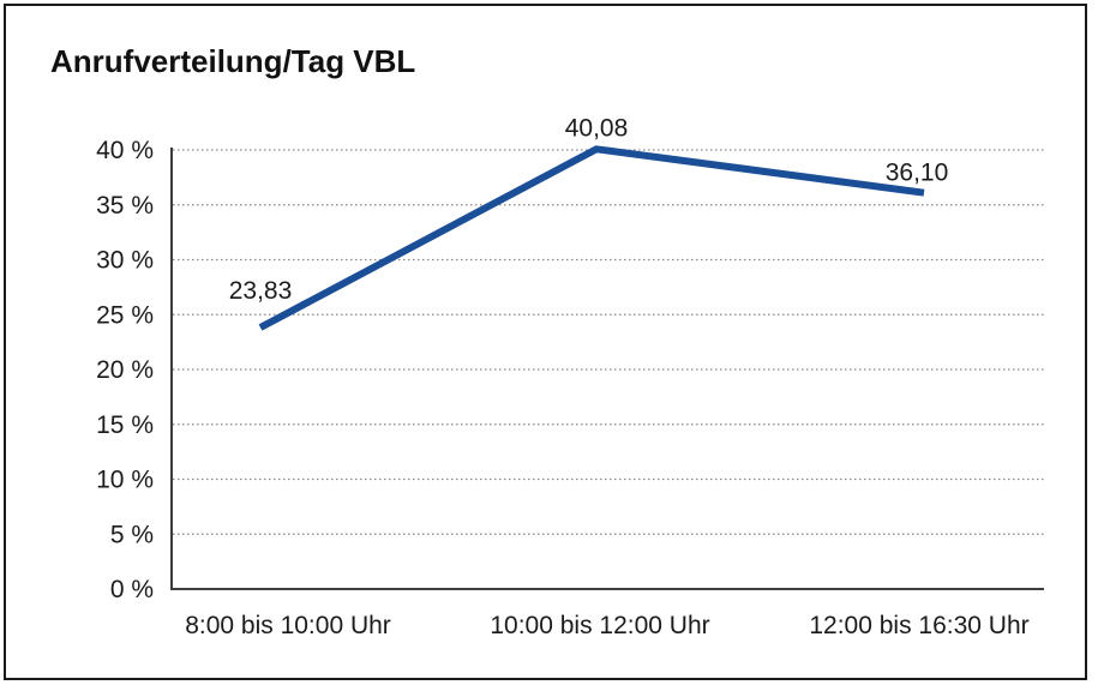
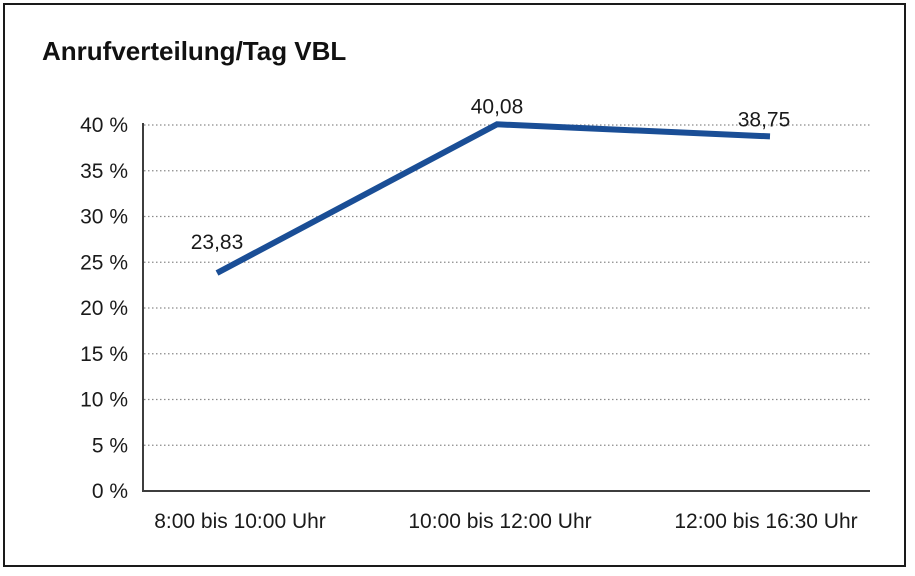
12:00 bis 16:30 Uhr: 36,10 -> 38,75
